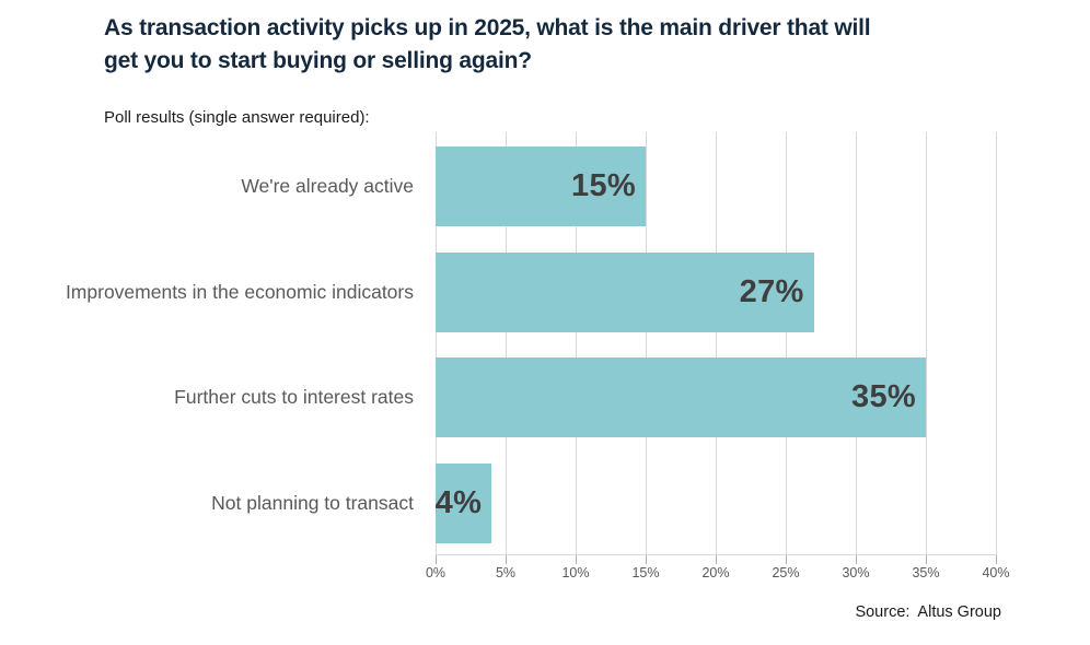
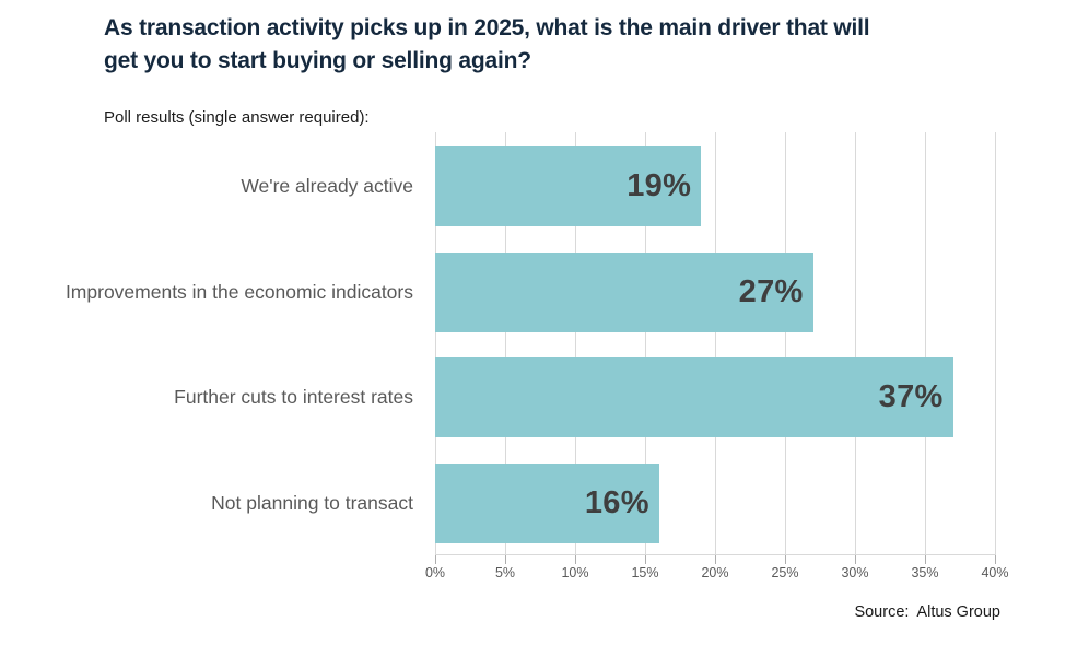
We're already active: 15% -> 19%
Further cuts to interest rates: 35% -> 37%
Not planning to transact: 4% -> 16%
